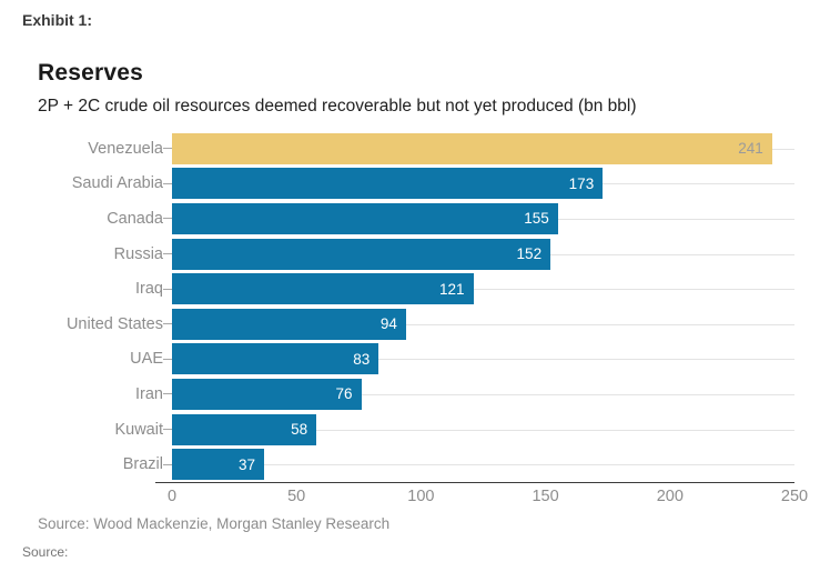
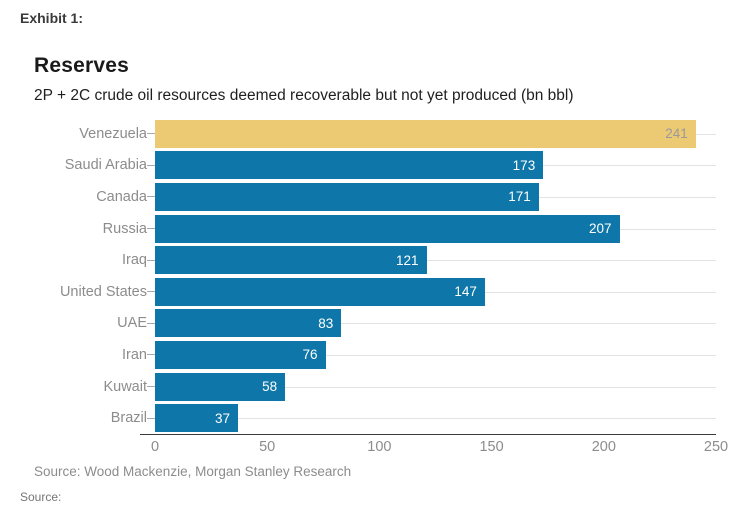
Canada: 155 -> 171
Russia: 152 -> 207
United States: 94 -> 147
